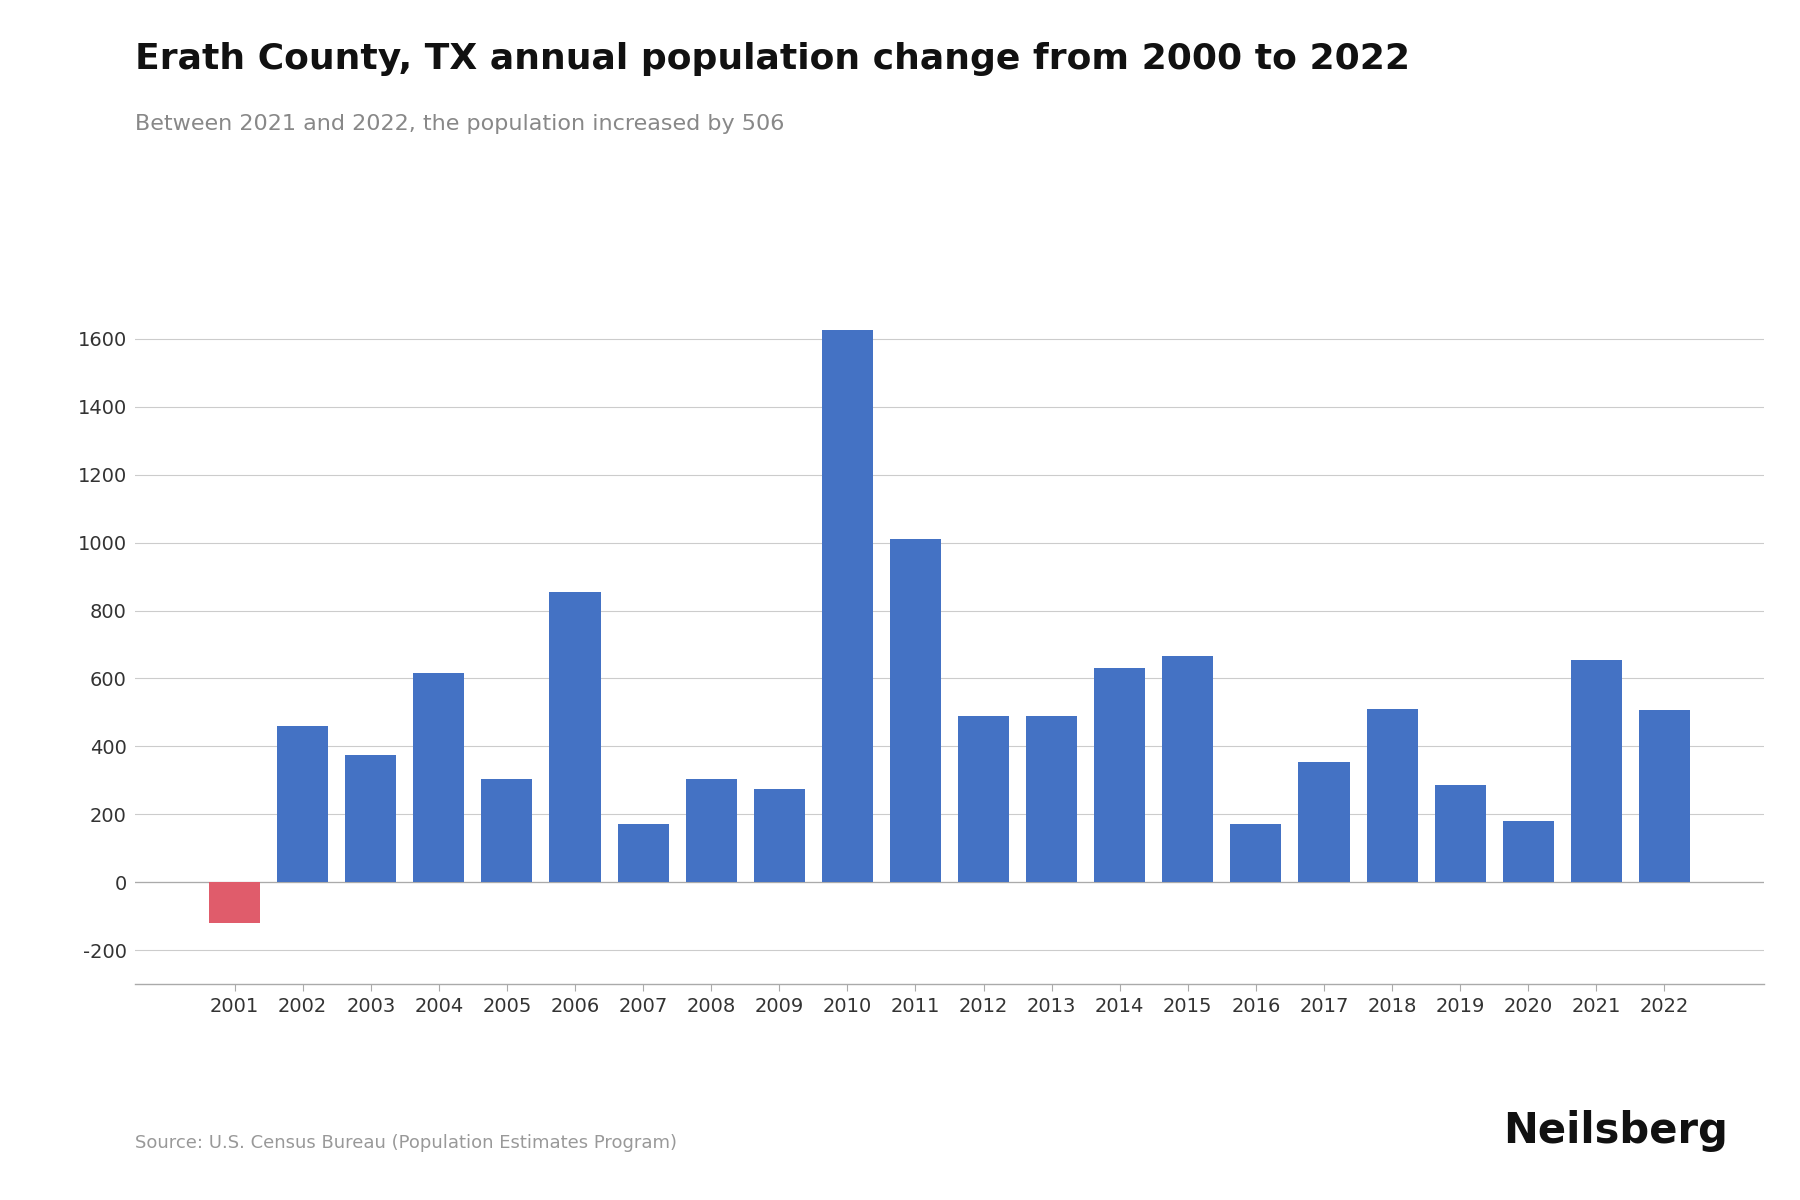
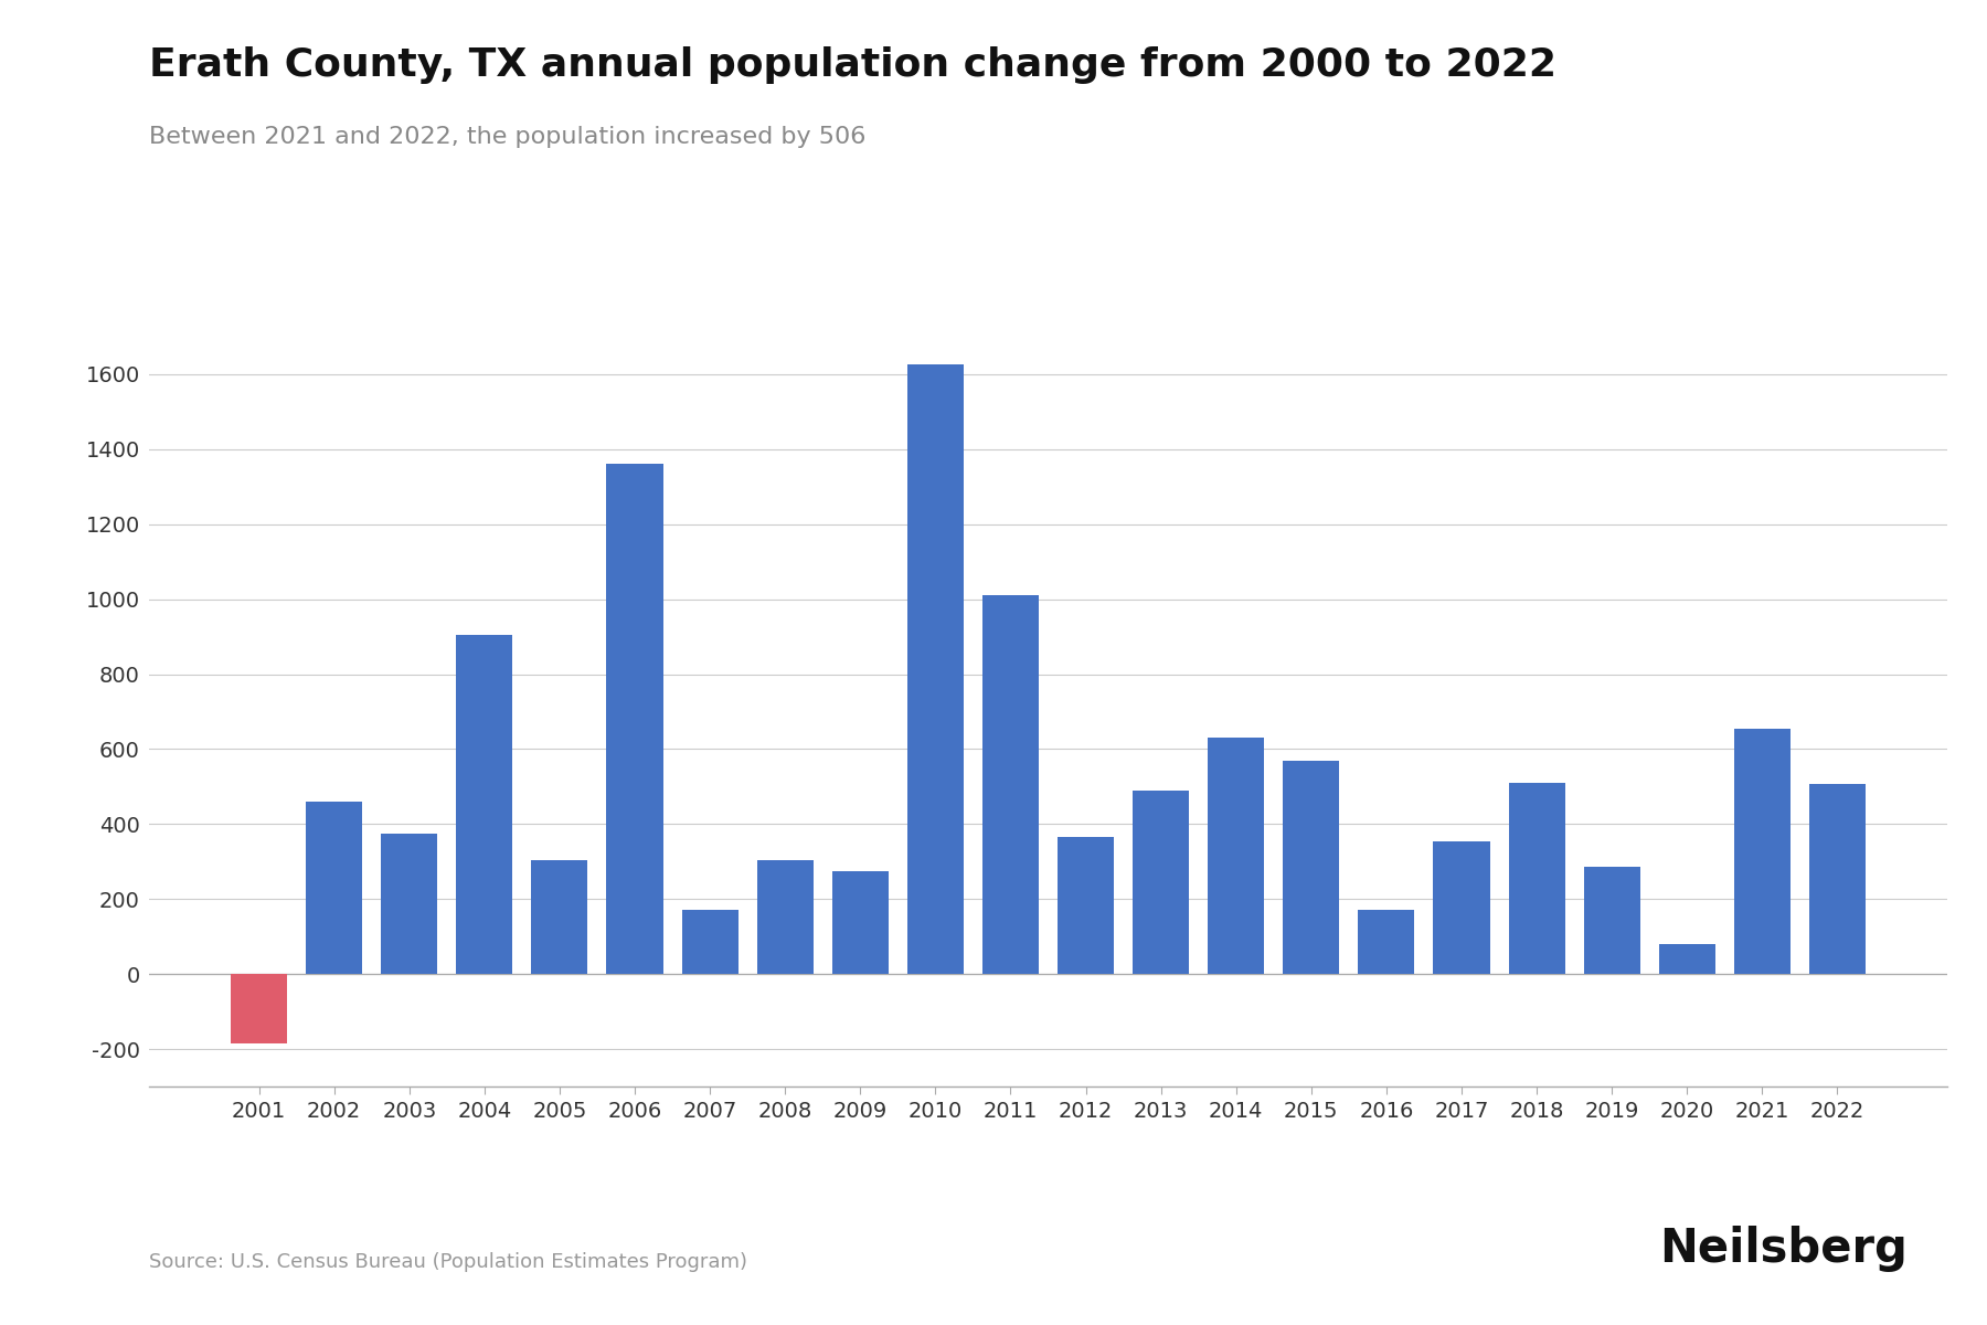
2001: -120 -> -185
2004: 615 -> 905
2006: 855 -> 1360
2012: 490 -> 365
2015: 665 -> 570
2020: 180 -> 80
